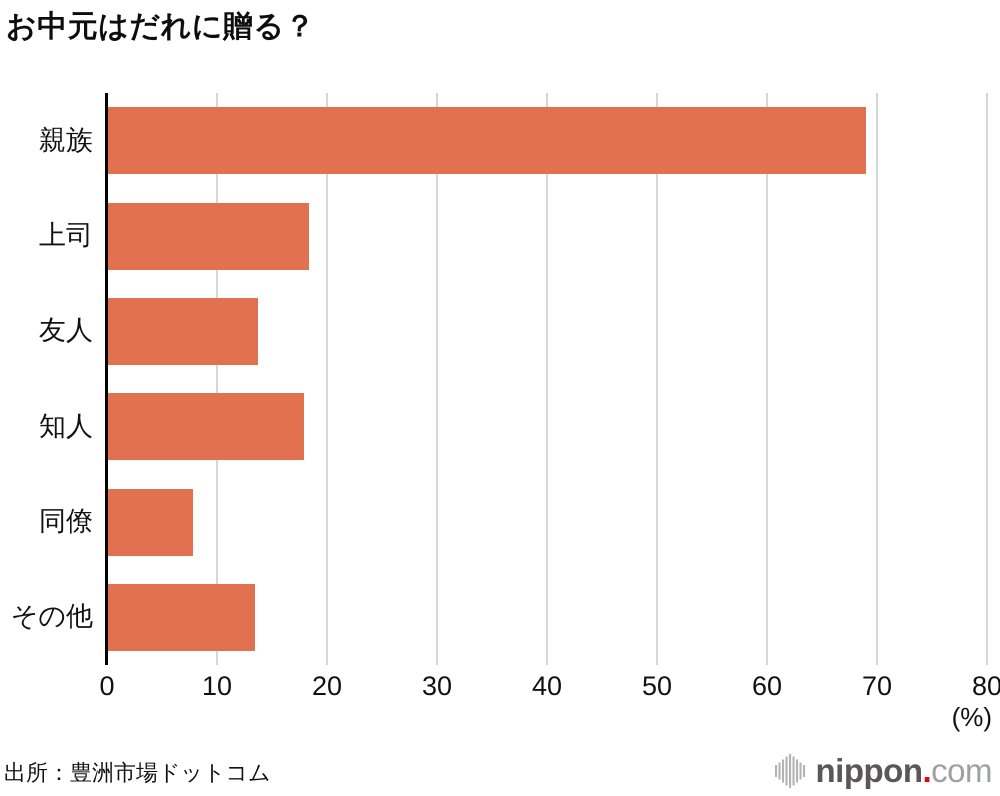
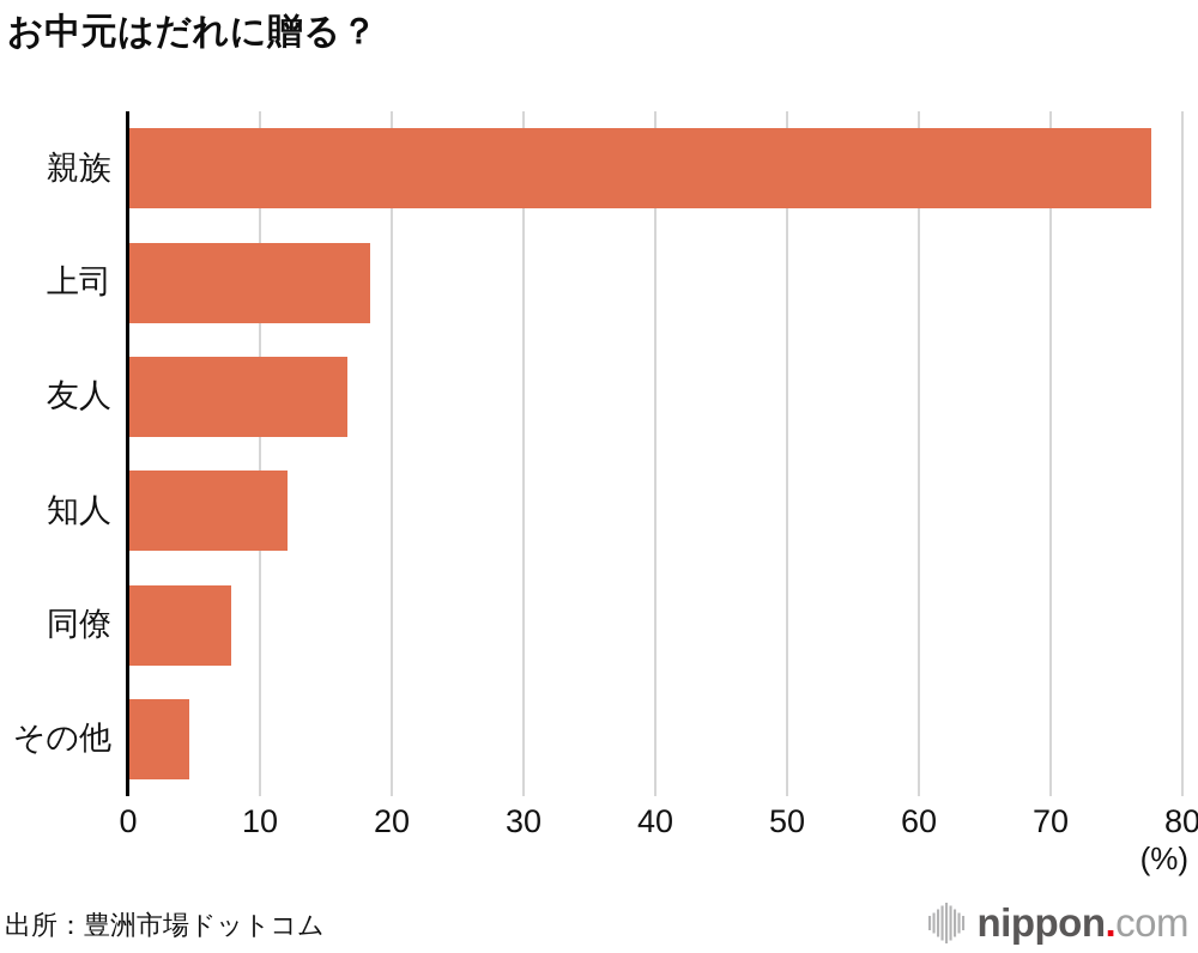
親族: 68.9 -> 77.5
友人: 13.6 -> 16.5
知人: 17.8 -> 12.0
その他: 13.4 -> 4.5
